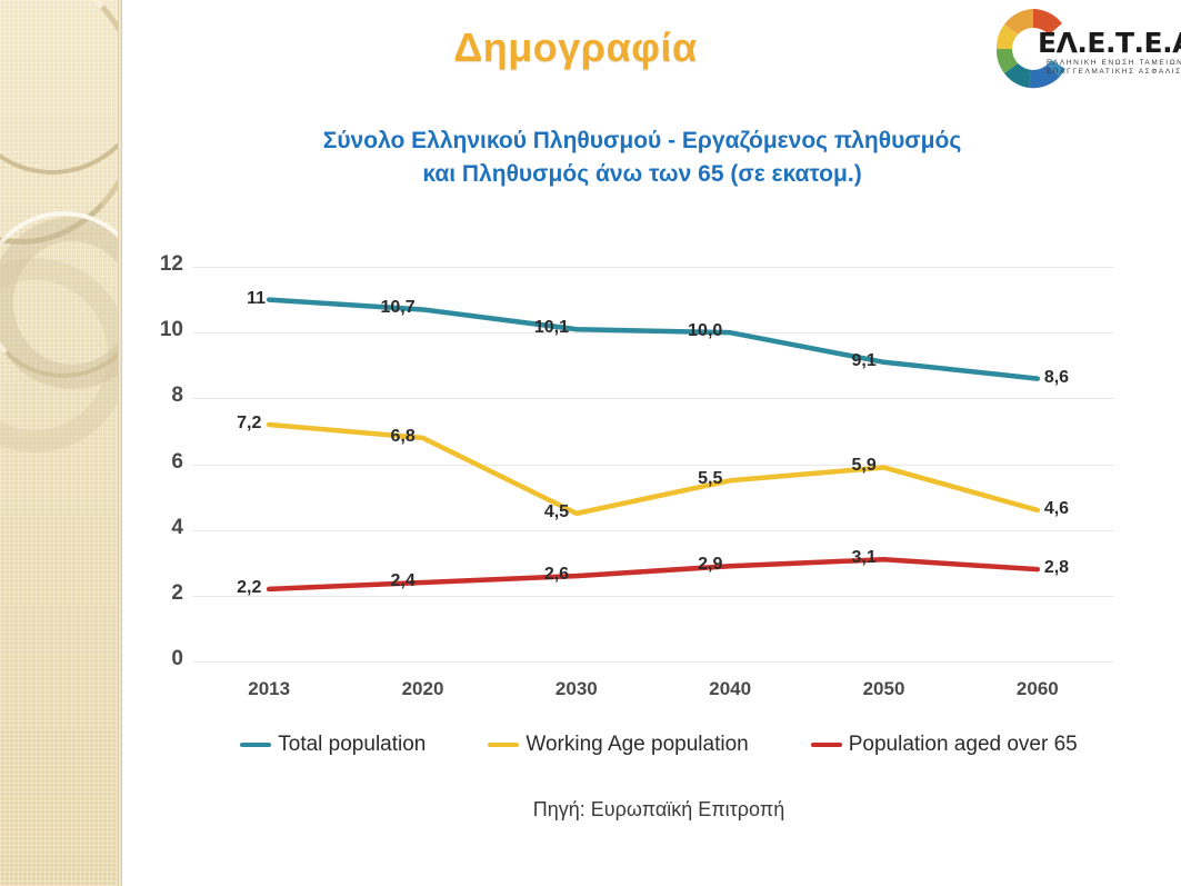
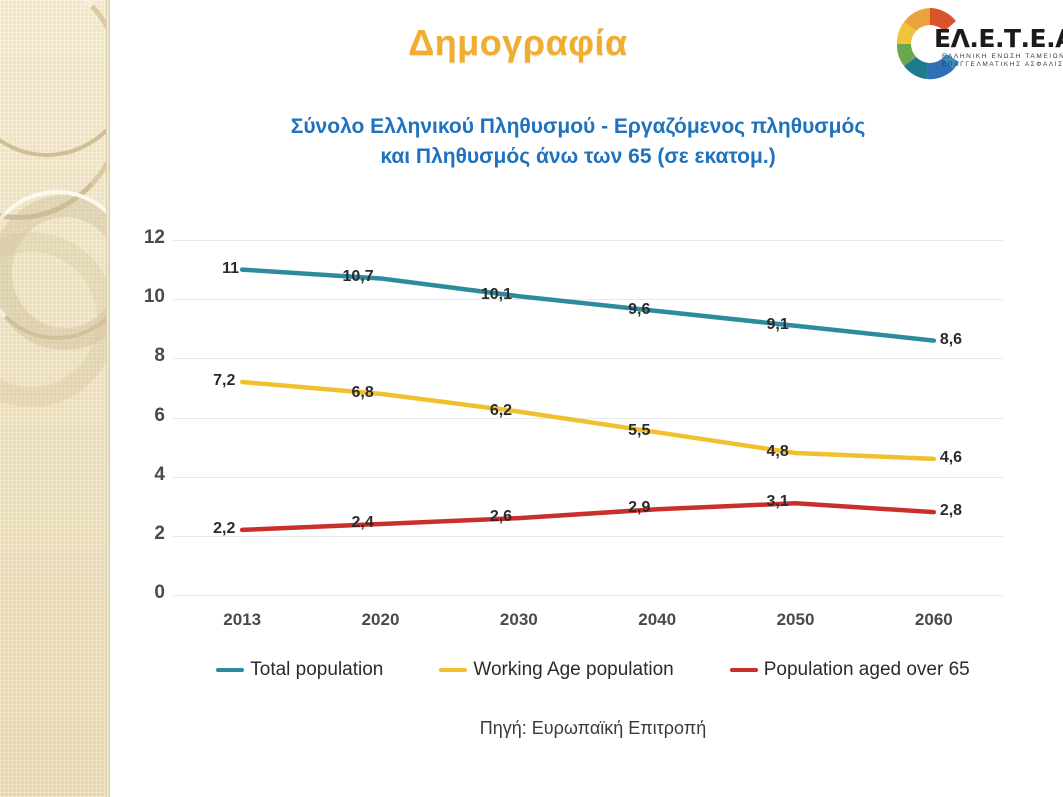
Working Age population/2030: 4,5 -> 6,2
Total population/2040: 10,0 -> 9,6
Working Age population/2050: 5,9 -> 4,8
